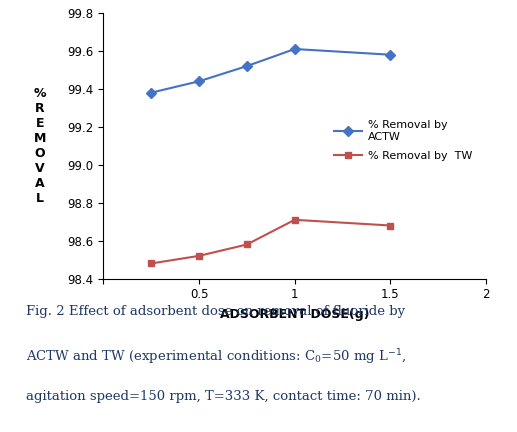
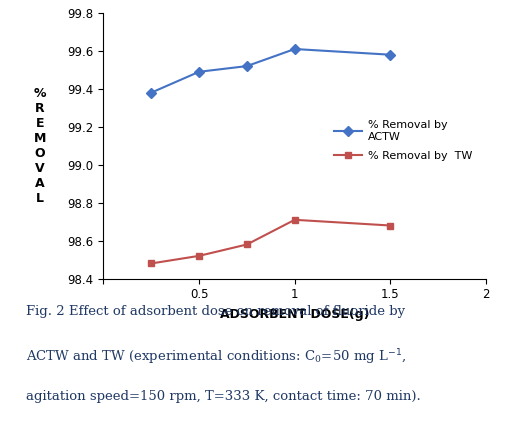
% Removal by ACTW/0.5: 99.44 -> 99.49
